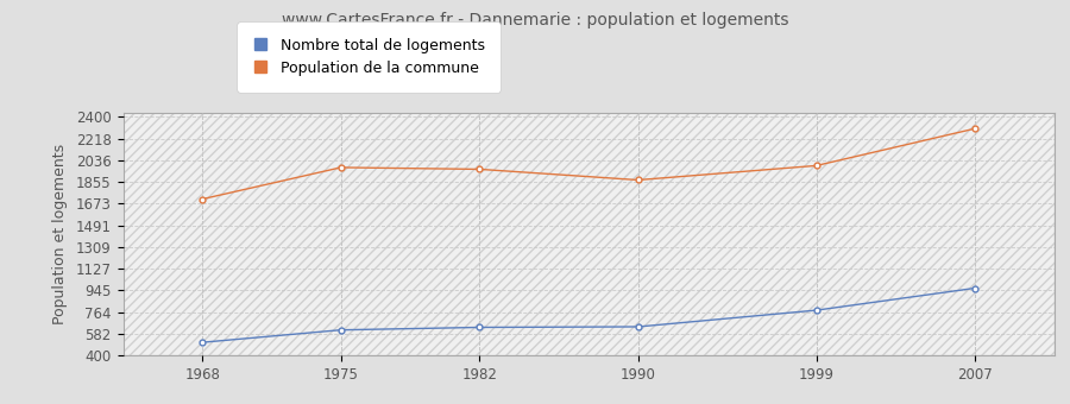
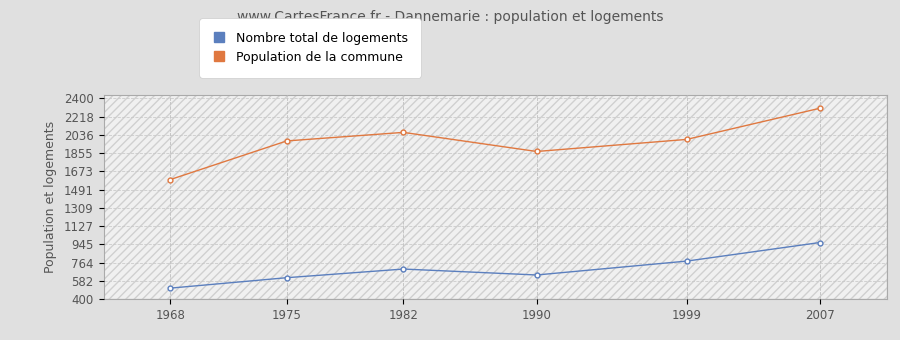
Population de la commune/1968: 1710 -> 1590
Nombre total de logements/1982: 640 -> 700
Population de la commune/1982: 1960 -> 2060
